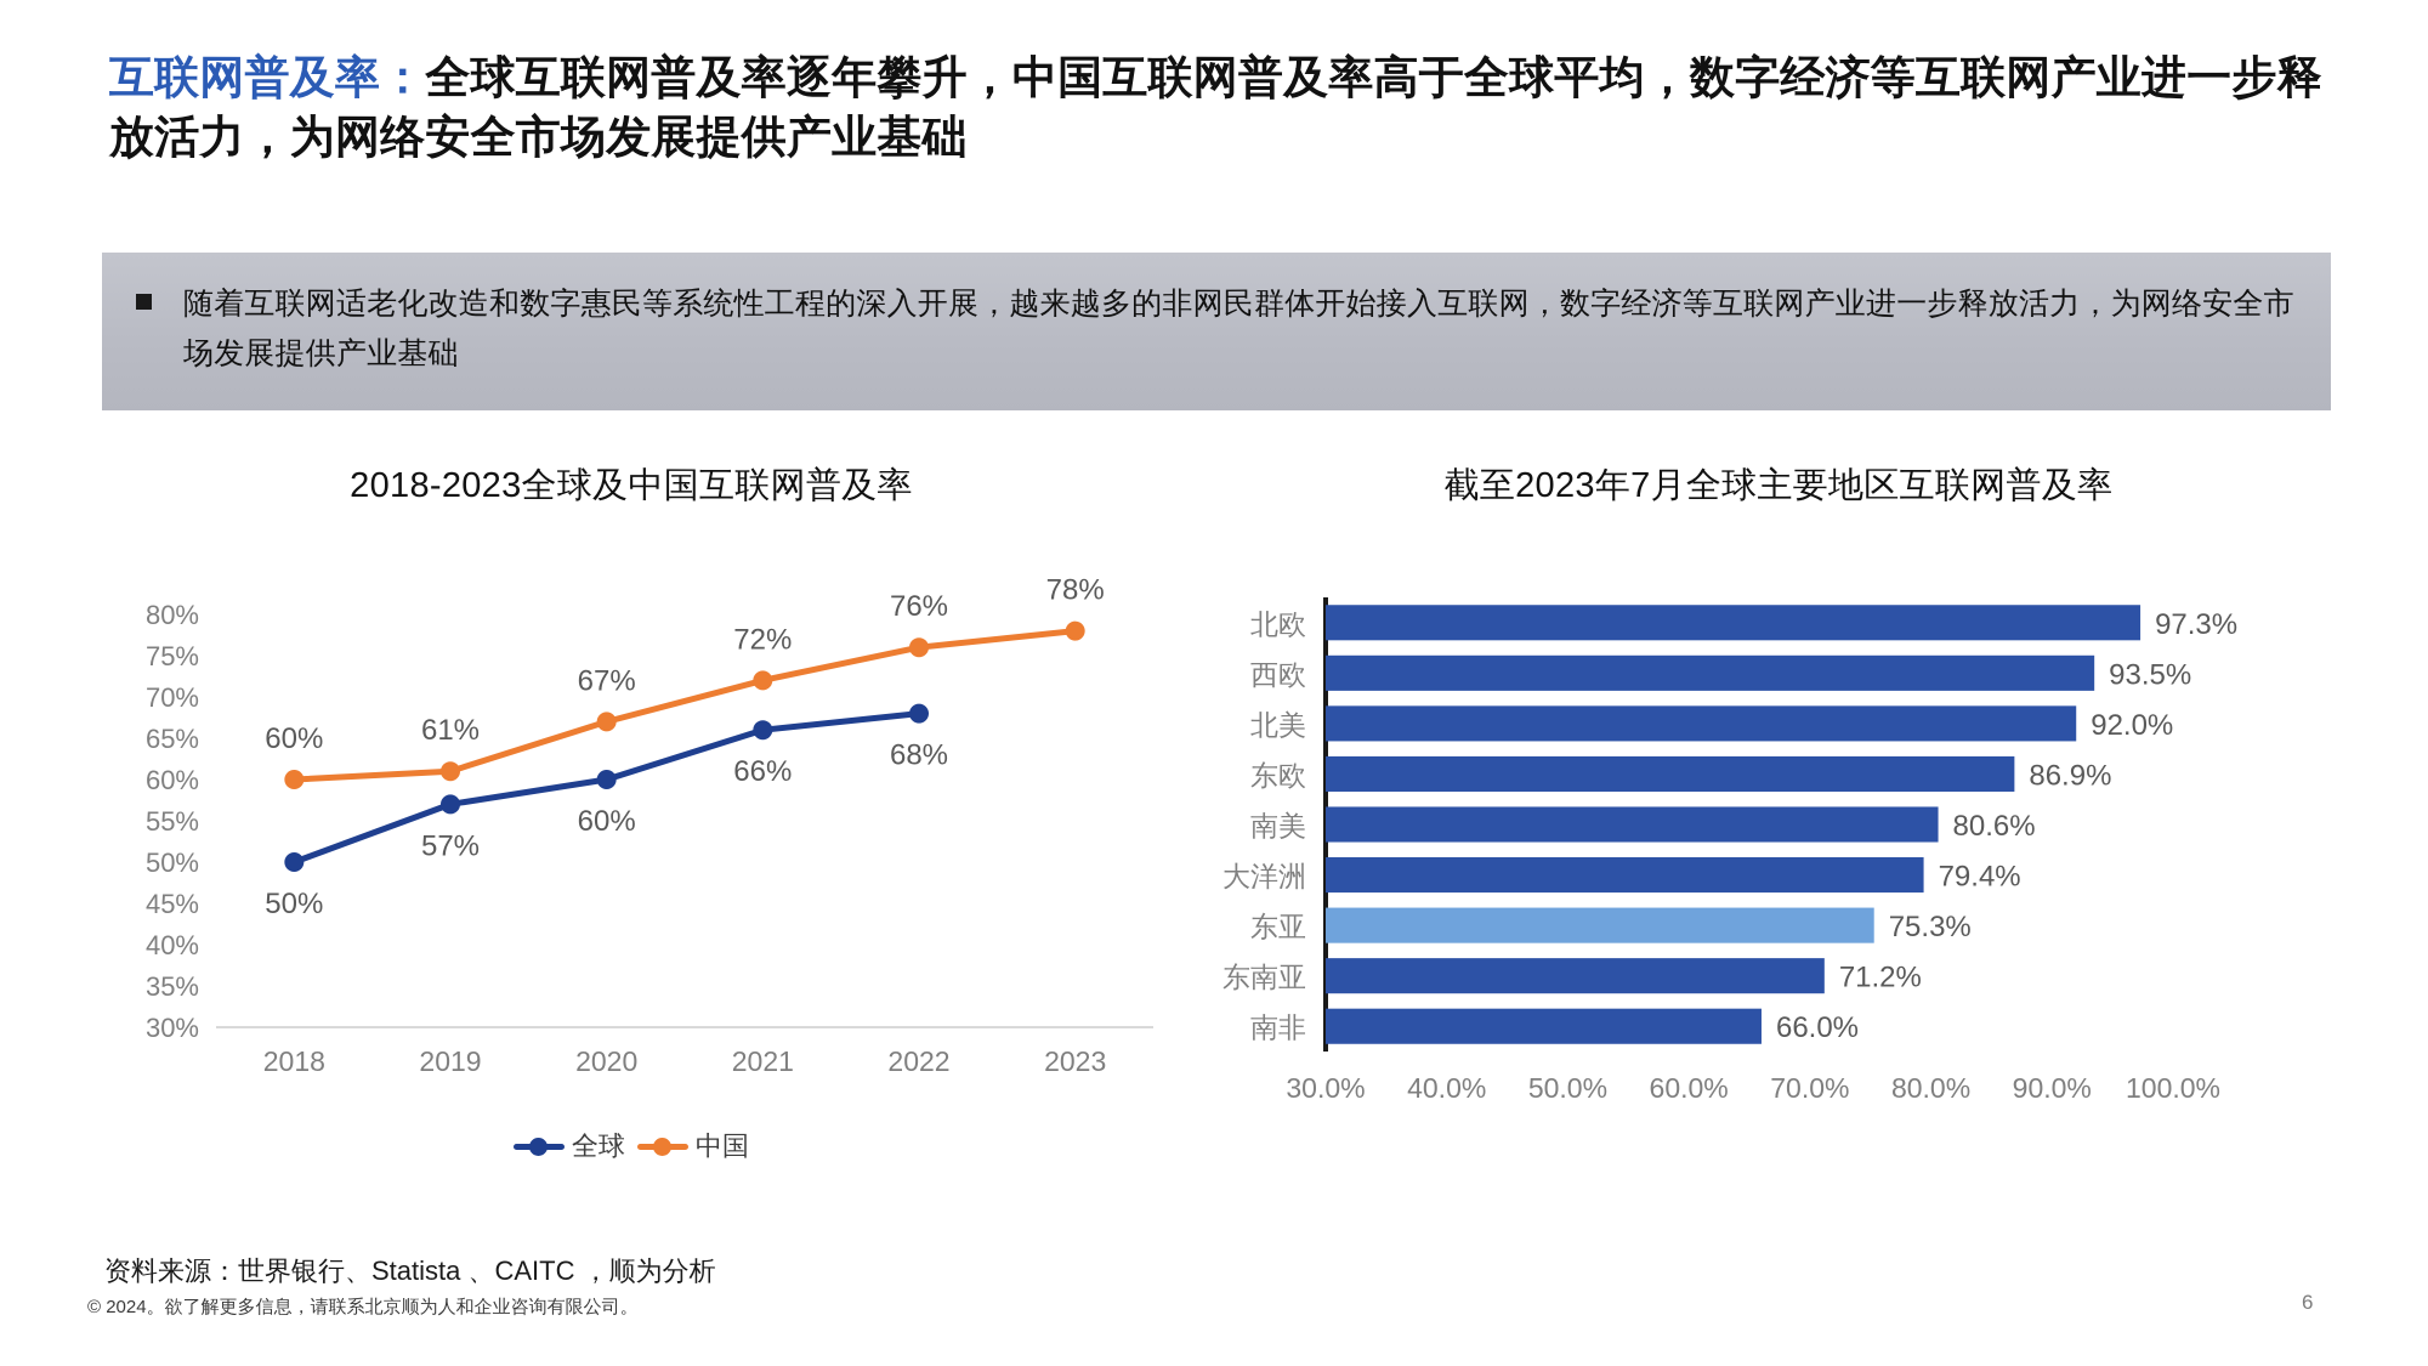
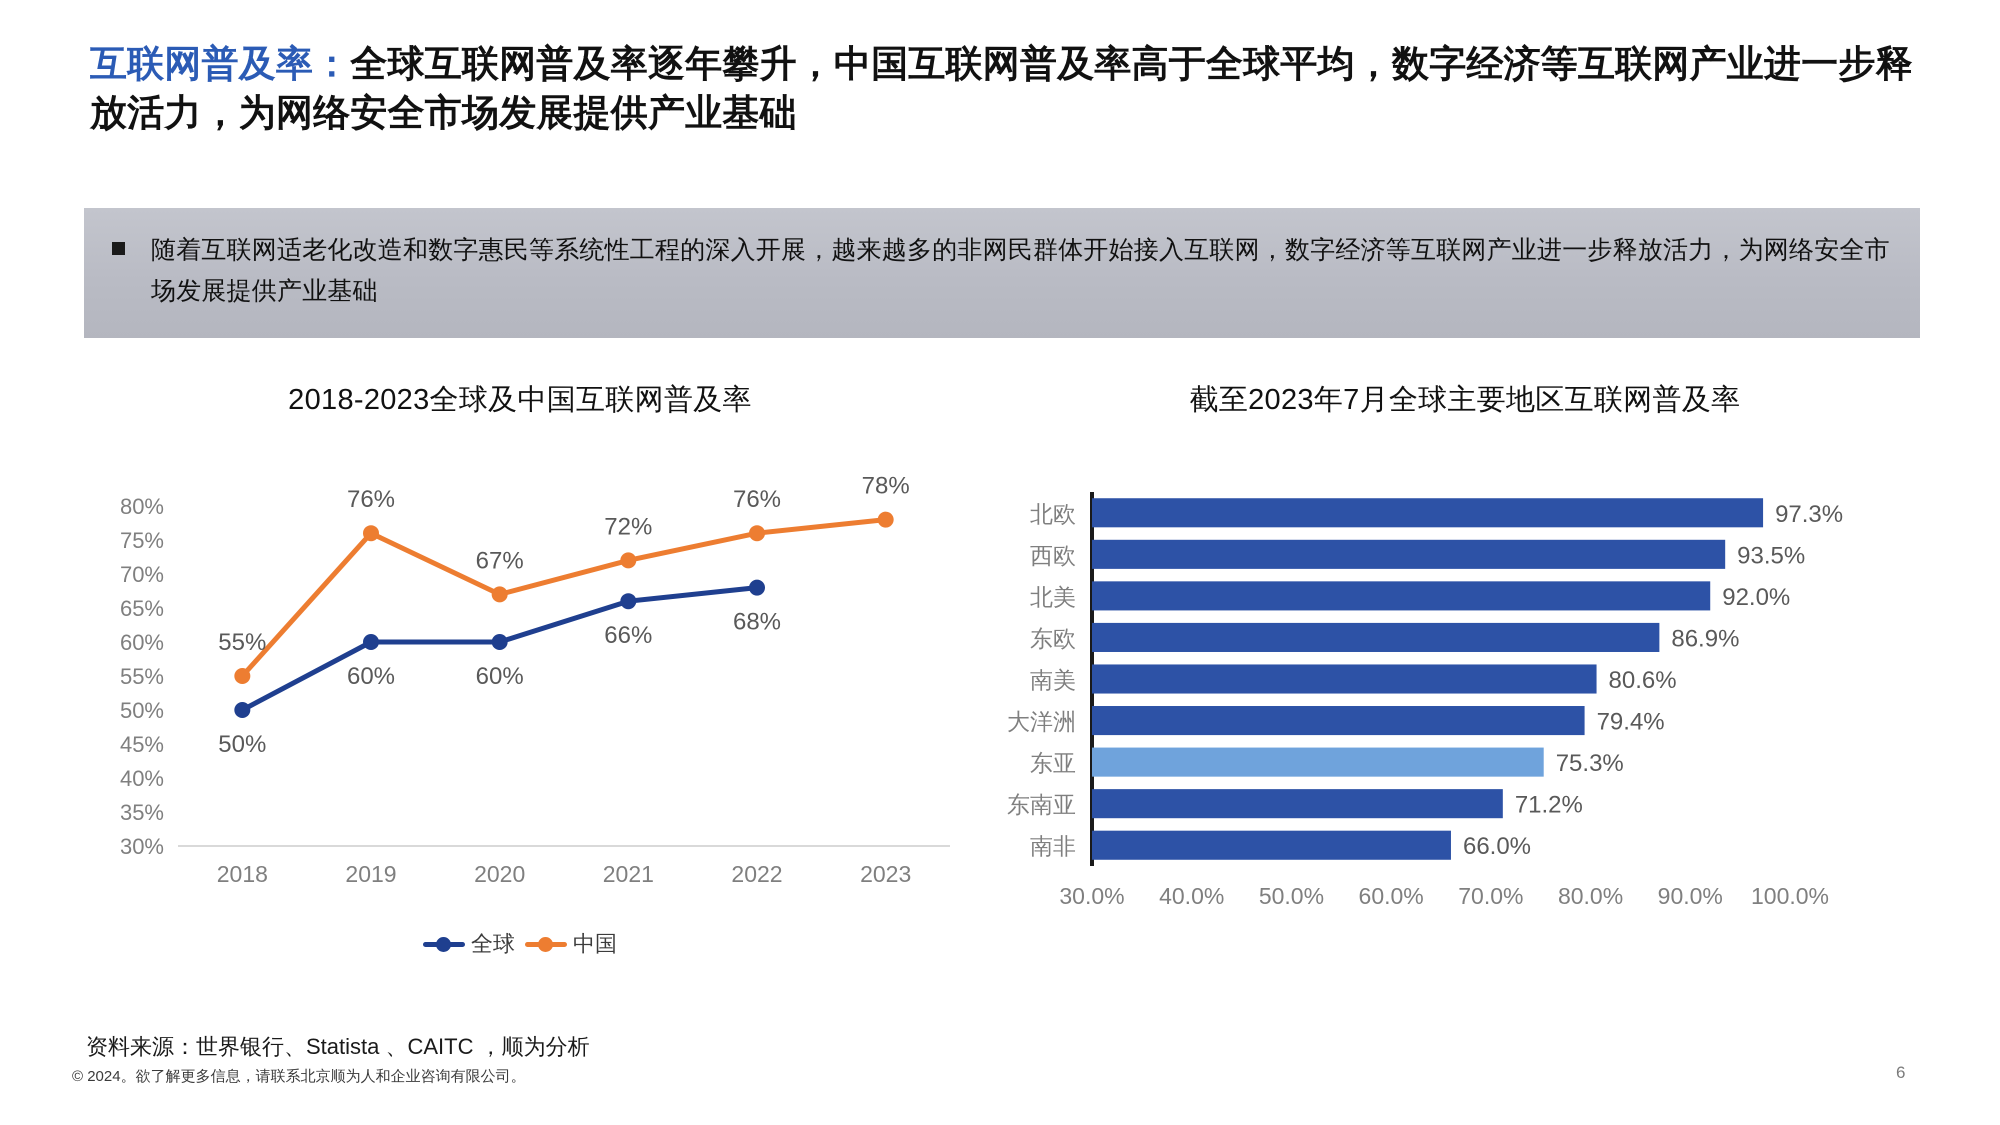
2018-2023全球及中国互联网普及率/中国/2018: 60% -> 55%
2018-2023全球及中国互联网普及率/全球/2019: 57% -> 60%
2018-2023全球及中国互联网普及率/中国/2019: 61% -> 76%
